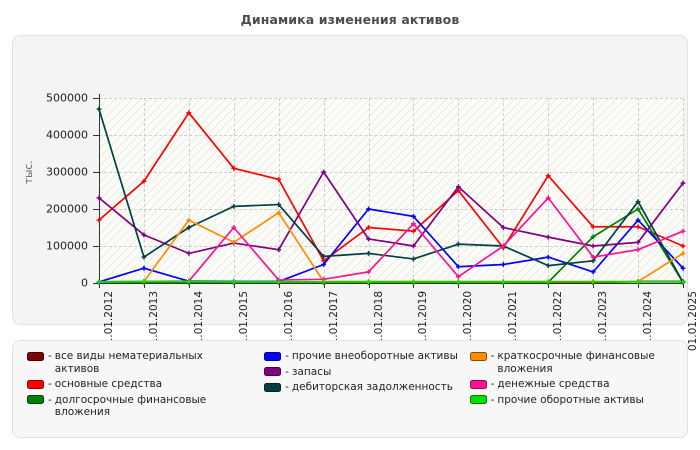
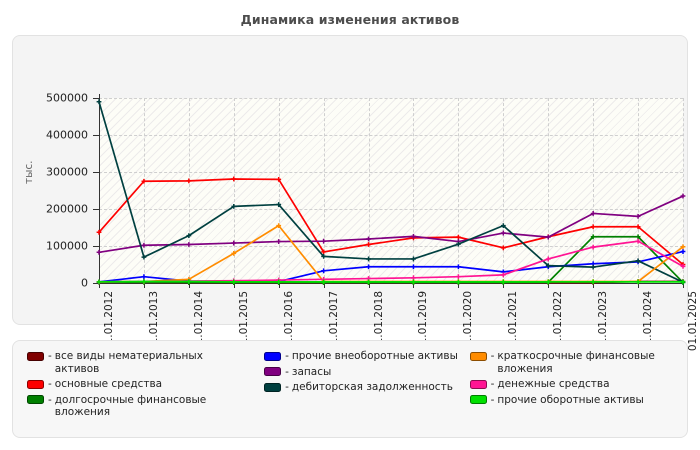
основные средства/01.01.2012: 170000 -> 140000
запасы/01.01.2012: 230000 -> 80000
дебиторская задолженность/01.01.2012: 470000 -> 490000
прочие внеоборотные активы/01.01.2013: 40000 -> 20000
запасы/01.01.2013: 130000 -> 100000
основные средства/01.01.2014: 460000 -> 280000
запасы/01.01.2014: 80000 -> 100000
дебиторская задолженность/01.01.2014: 150000 -> 130000
краткосрочные финансовые вложения/01.01.2014: 170000 -> 10000
основные средства/01.01.2015: 310000 -> 280000
краткосрочные финансовые вложения/01.01.2015: 110000 -> 80000
денежные средства/01.01.2015: 150000 -> 10000
запасы/01.01.2016: 90000 -> 110000
краткосрочные финансовые вложения/01.01.2016: 190000 -> 160000
основные средства/01.01.2017: 60000 -> 80000
прочие внеоборотные активы/01.01.2017: 50000 -> 30000
запасы/01.01.2017: 300000 -> 110000
основные средства/01.01.2018: 150000 -> 100000
прочие внеоборотные активы/01.01.2018: 200000 -> 40000
дебиторская задолженность/01.01.2018: 80000 -> 60000
денежные средства/01.01.2018: 30000 -> 10000
основные средства/01.01.2019: 140000 -> 120000
прочие внеоборотные активы/01.01.2019: 180000 -> 40000
запасы/01.01.2019: 100000 -> 130000
денежные средства/01.01.2019: 160000 -> 10000
основные средства/01.01.2020: 250000 -> 120000
запасы/01.01.2020: 260000 -> 110000
прочие внеоборотные активы/01.01.2021: 50000 -> 30000
запасы/01.01.2021: 150000 -> 140000
дебиторская задолженность/01.01.2021: 100000 -> 160000
денежные средства/01.01.2021: 100000 -> 20000
основные средства/01.01.2022: 290000 -> 120000
прочие внеоборотные активы/01.01.2022: 70000 -> 40000
денежные средства/01.01.2022: 230000 -> 60000
прочие внеоборотные активы/01.01.2023: 30000 -> 50000
запасы/01.01.2023: 100000 -> 190000
дебиторская задолженность/01.01.2023: 60000 -> 40000
денежные средства/01.01.2023: 70000 -> 100000
долгосрочные финансовые вложения/01.01.2024: 200000 -> 120000
прочие внеоборотные активы/01.01.2024: 170000 -> 60000
запасы/01.01.2024: 110000 -> 180000
дебиторская задолженность/01.01.2024: 220000 -> 60000
денежные средства/01.01.2024: 90000 -> 110000
основные средства/01.01.2025: 100000 -> 50000
прочие внеоборотные активы/01.01.2025: 40000 -> 80000
запасы/01.01.2025: 270000 -> 240000
краткосрочные финансовые вложения/01.01.2025: 80000 -> 100000
денежные средства/01.01.2025: 140000 -> 40000
